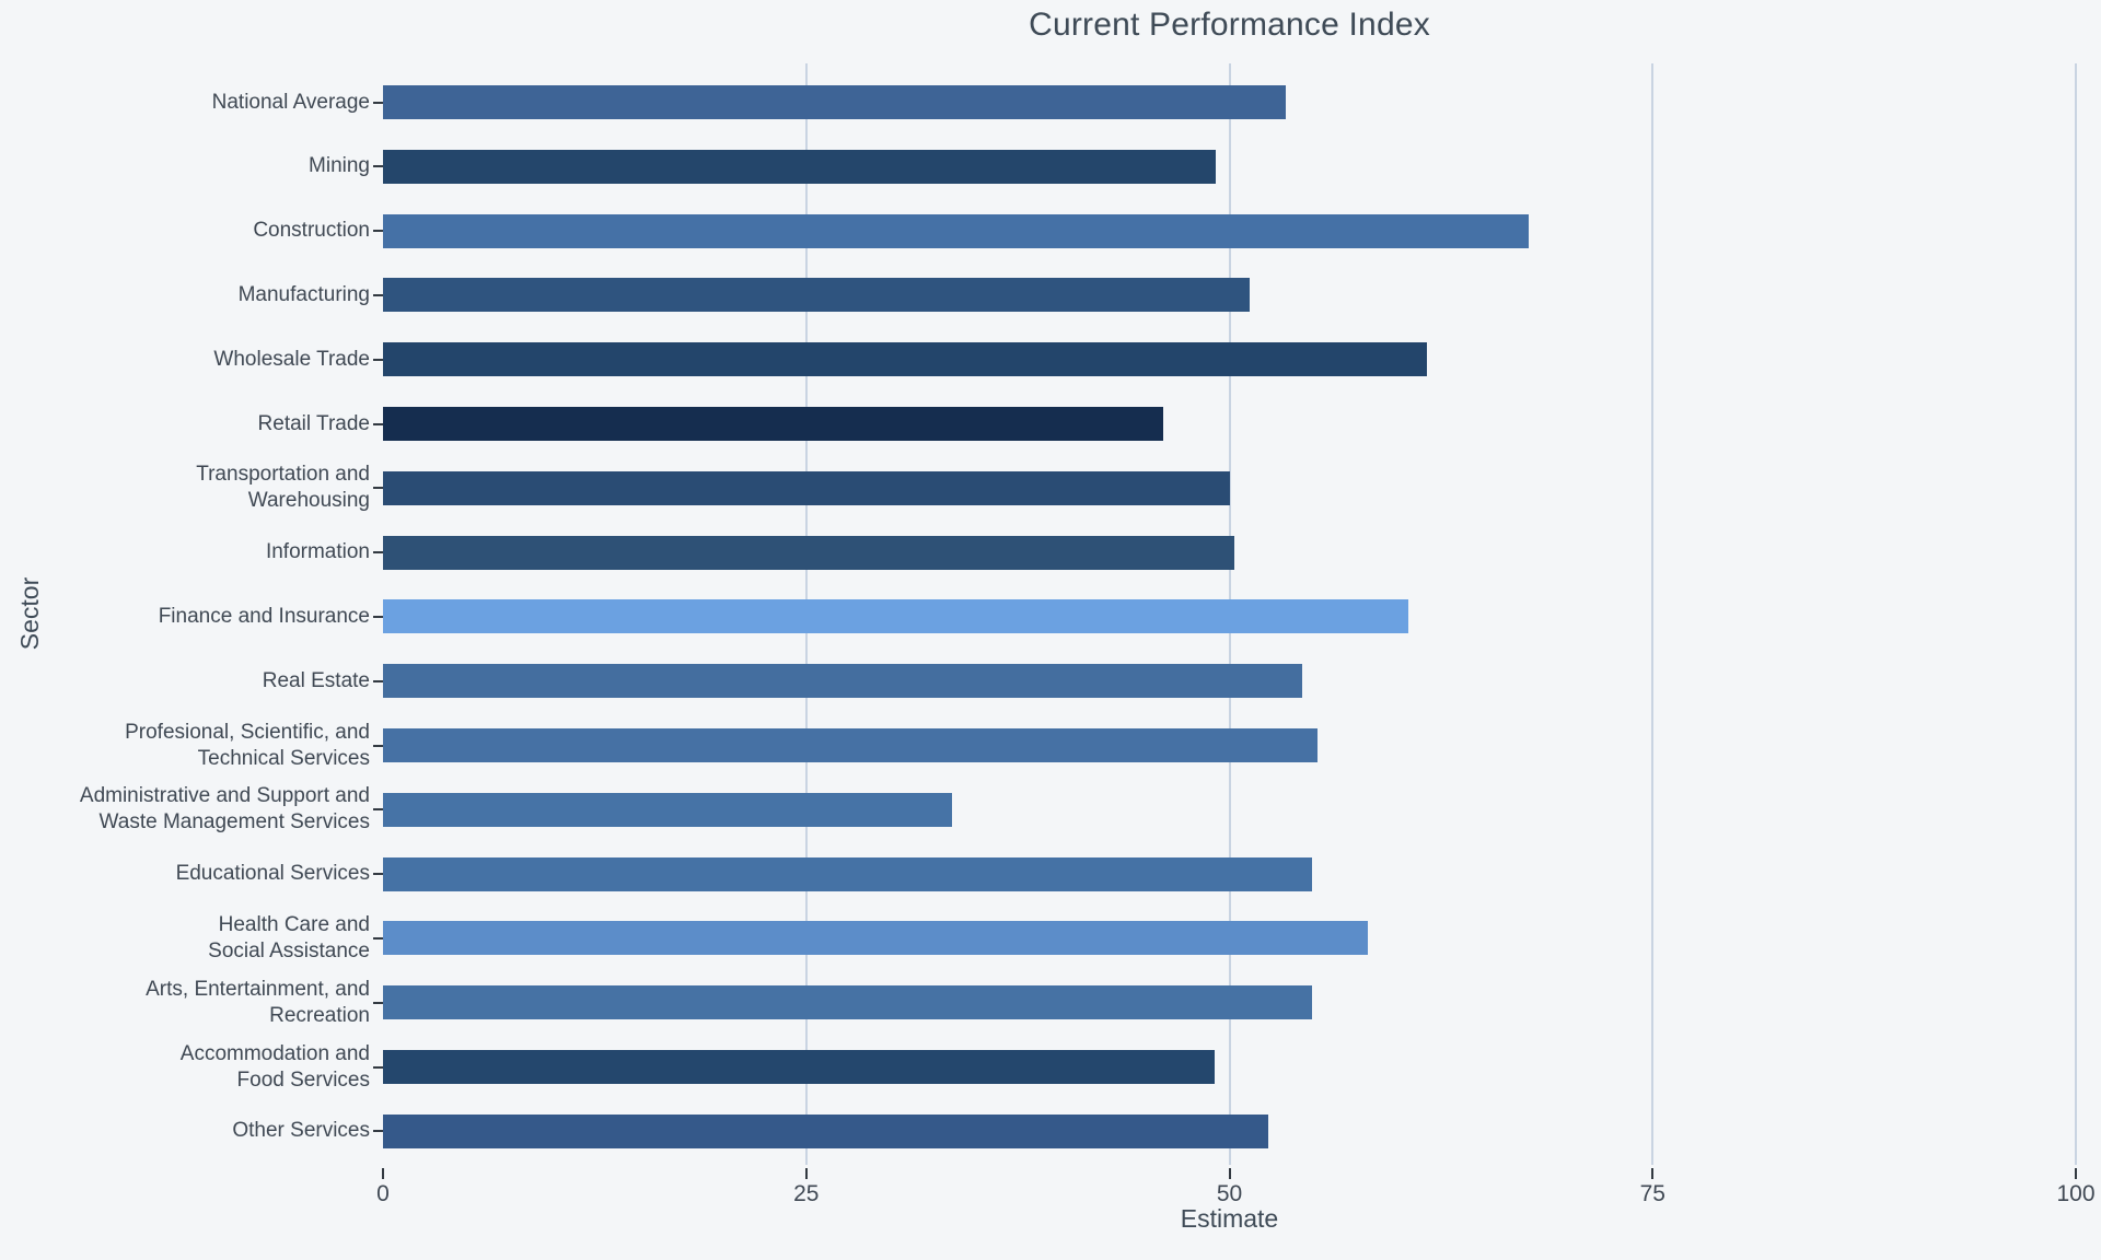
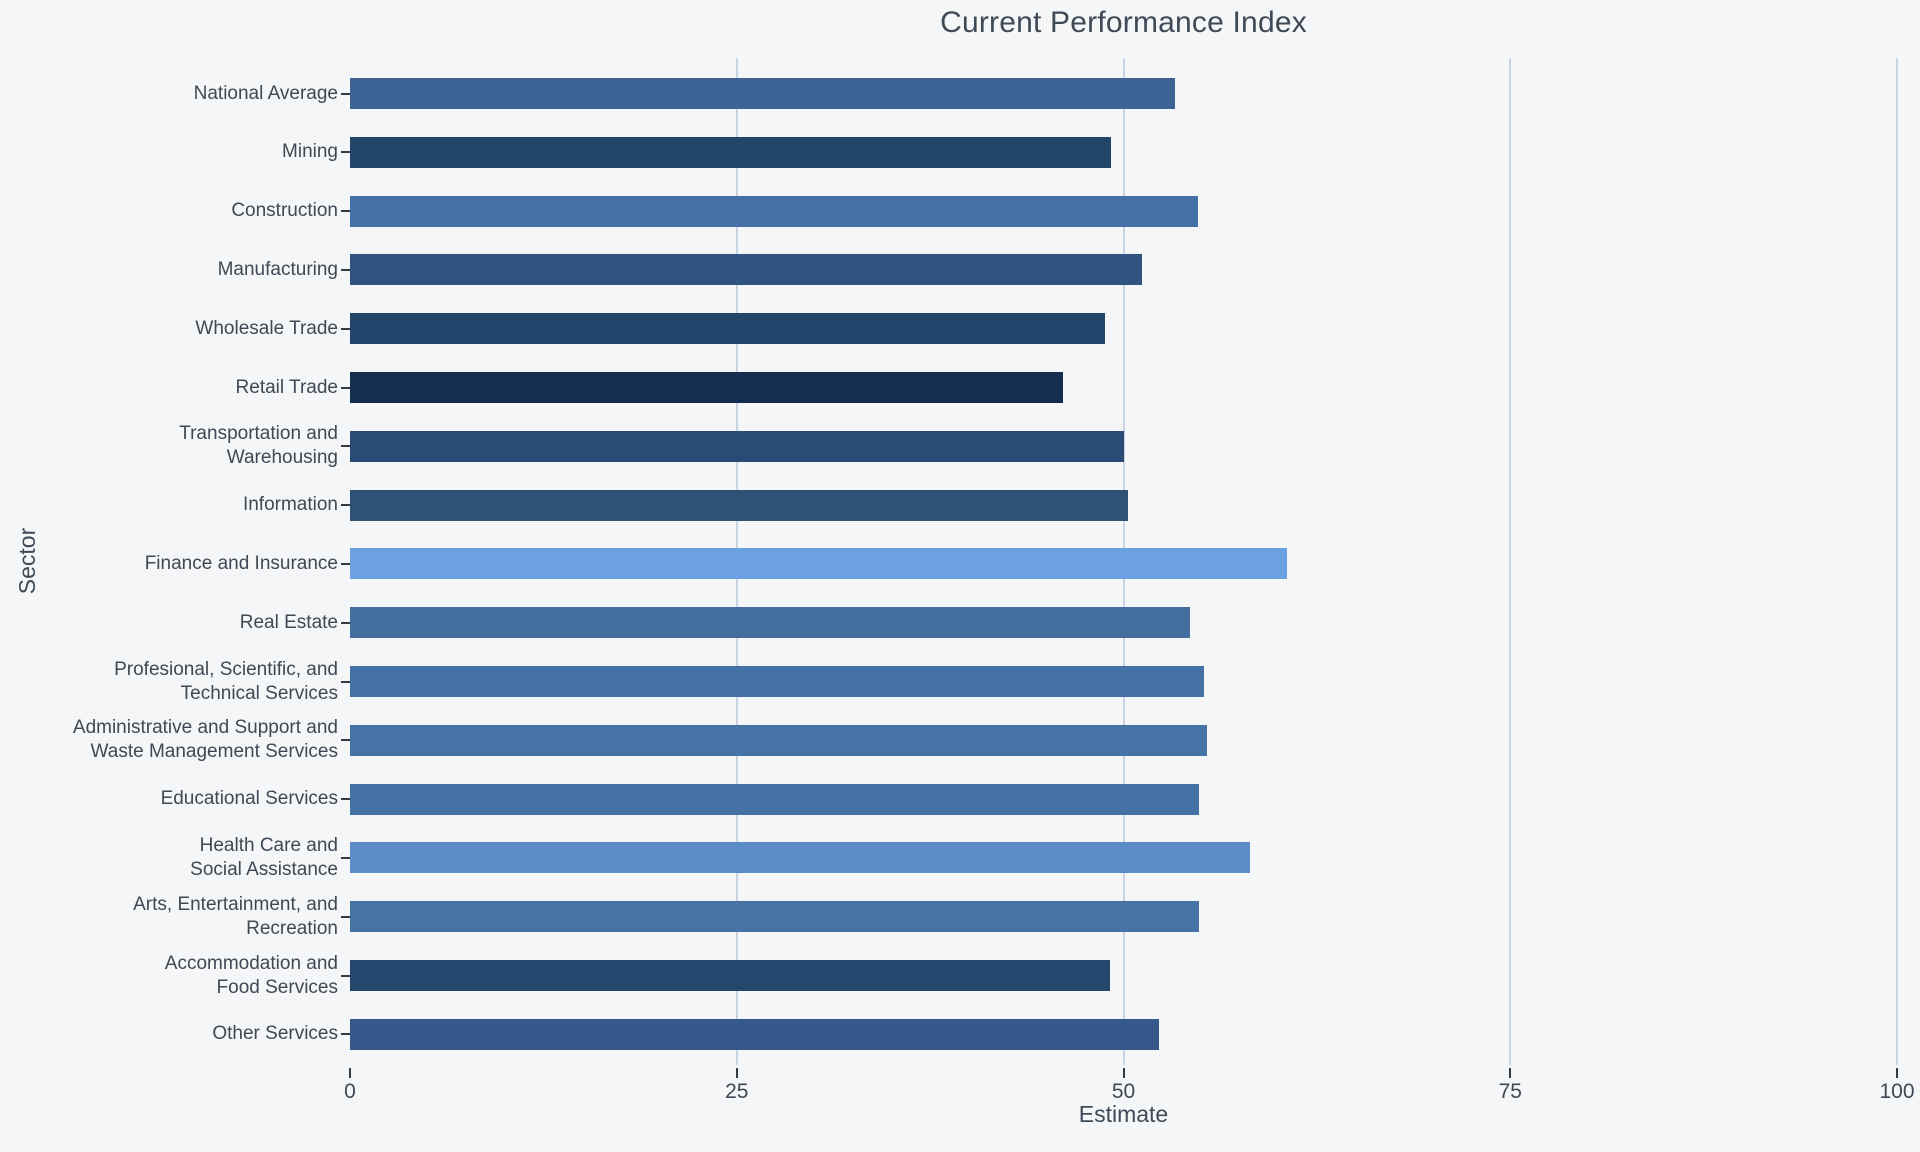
Construction: 67.7 -> 54.8
Wholesale Trade: 61.7 -> 48.8
Administrative and Support and Waste Management Services: 33.6 -> 55.4
